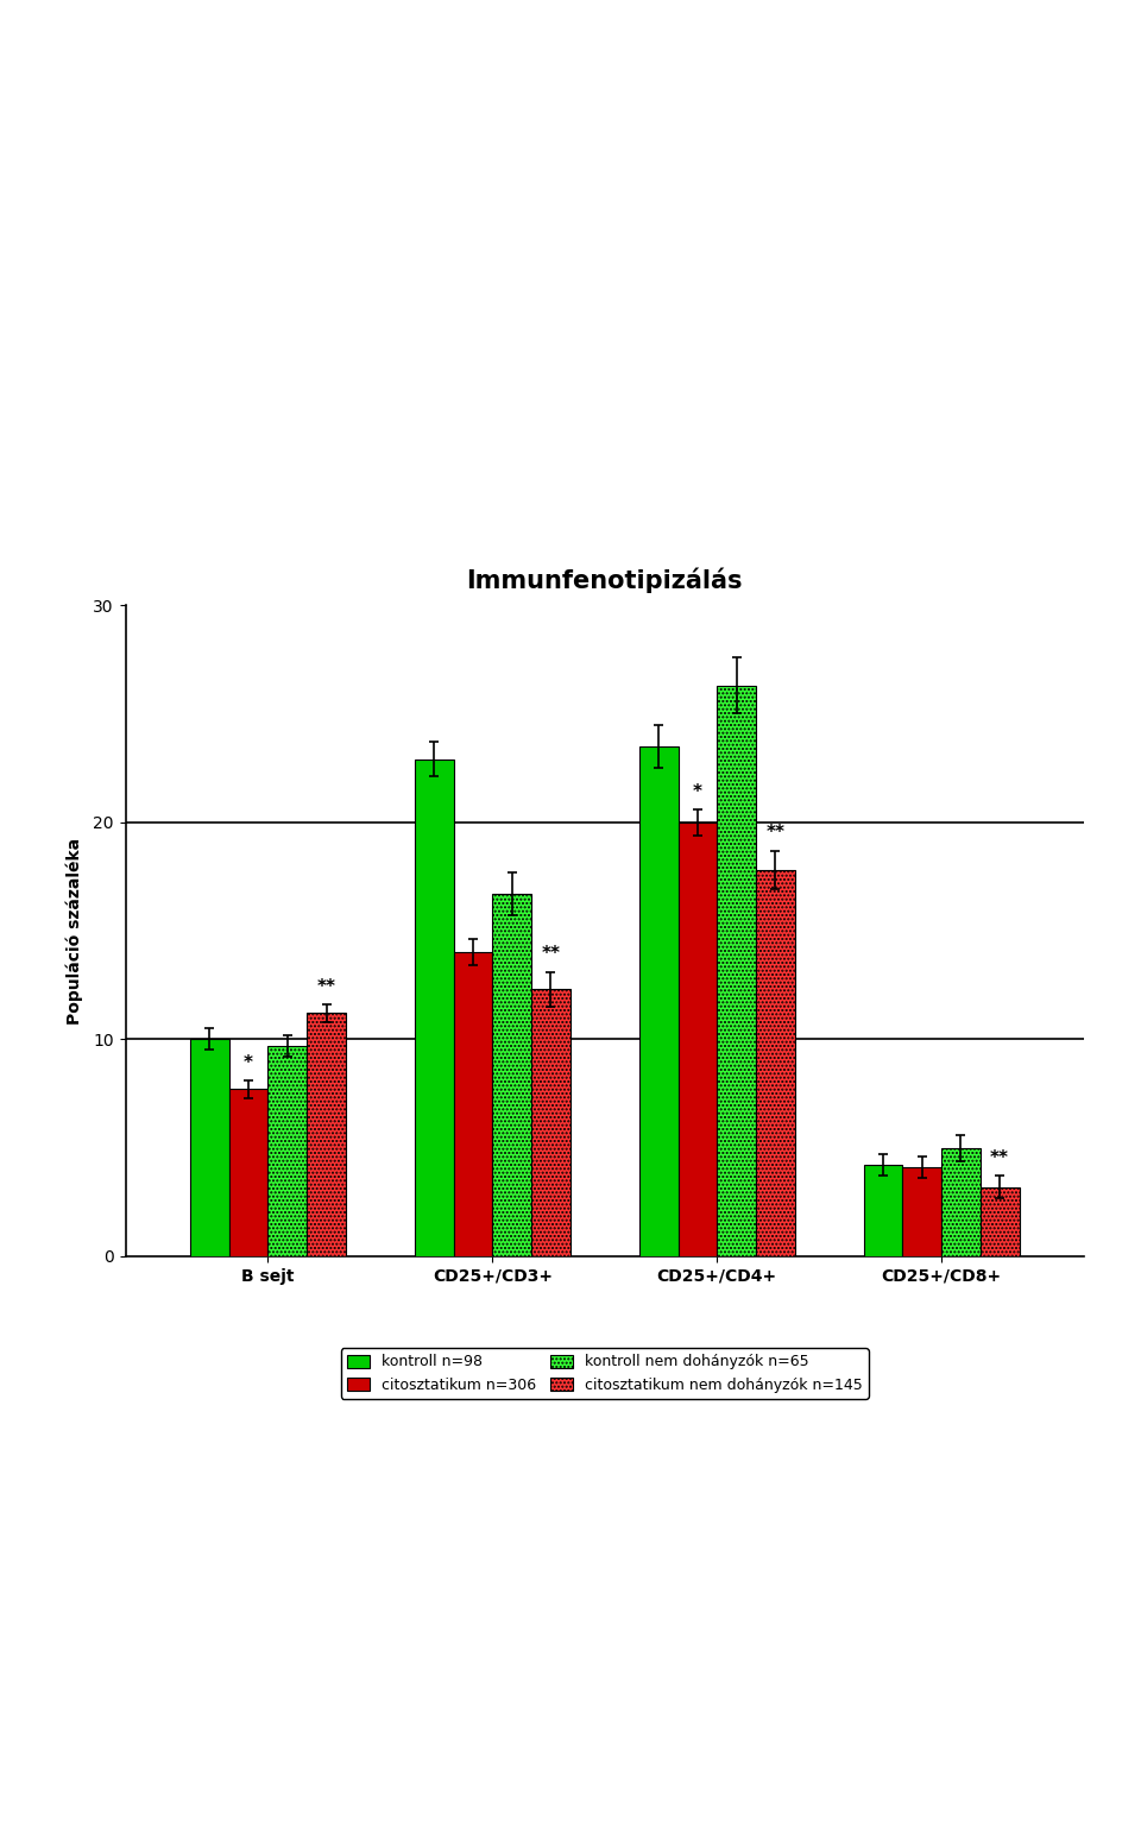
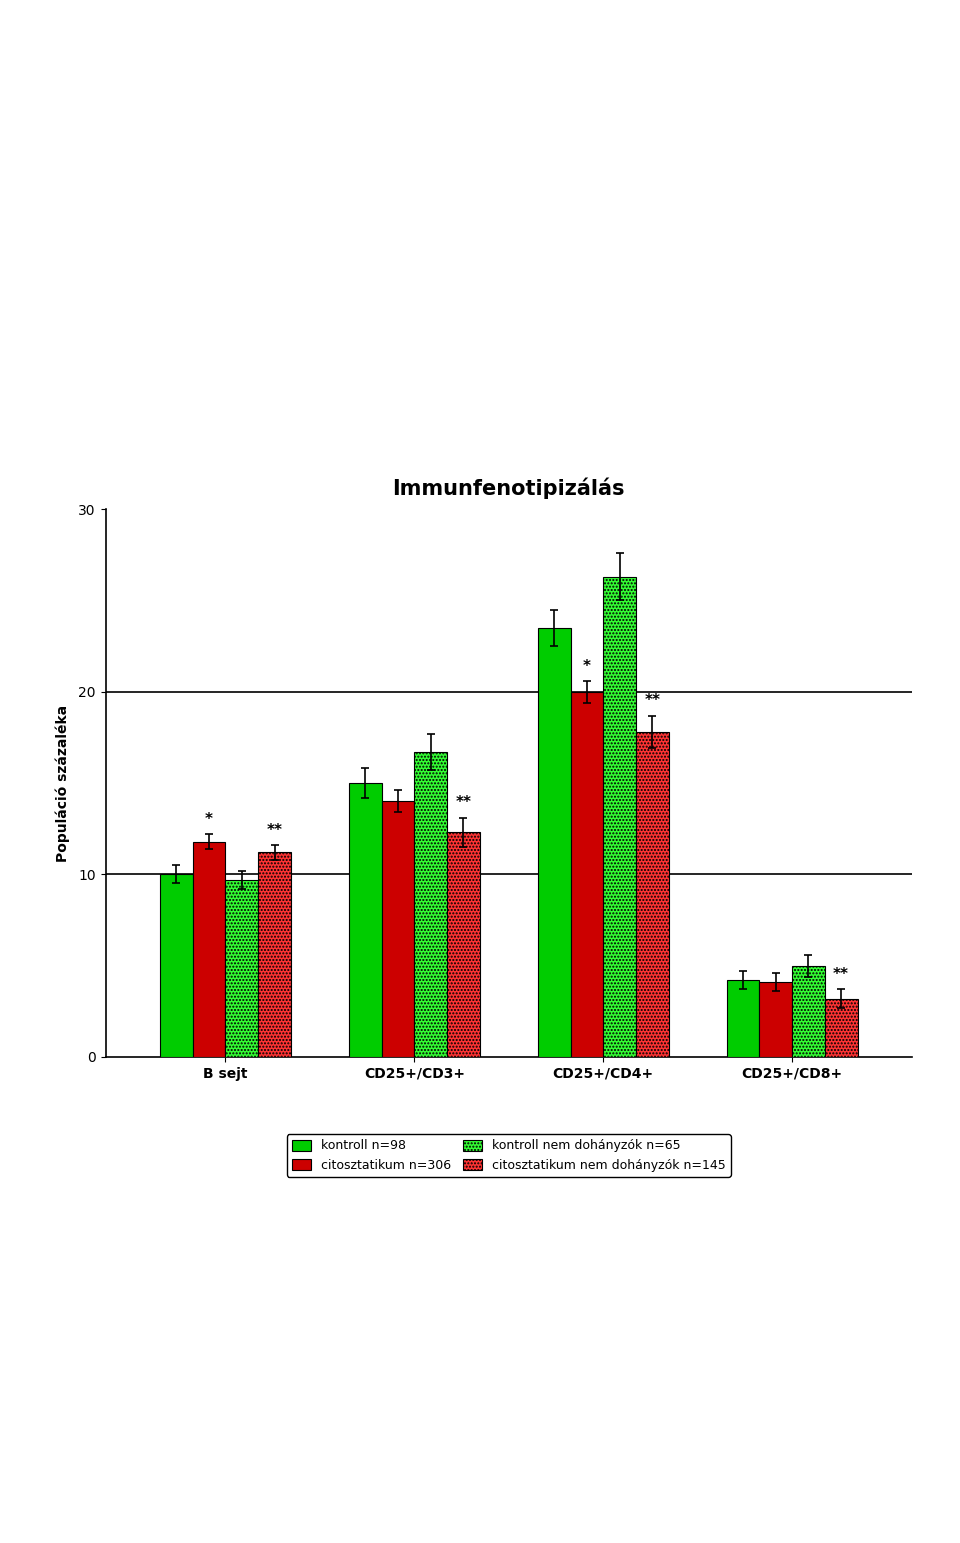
citosztatikum n=306/B sejt: 7.7 -> 11.8
kontroll n=98/CD25+/CD3+: 22.9 -> 15.0
